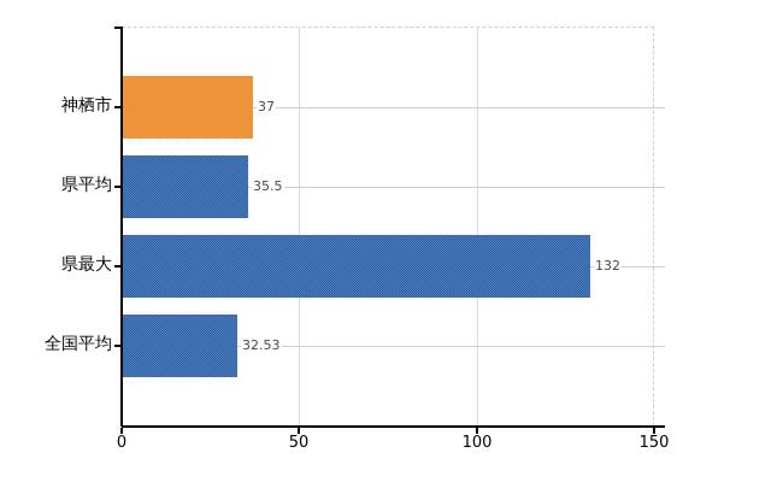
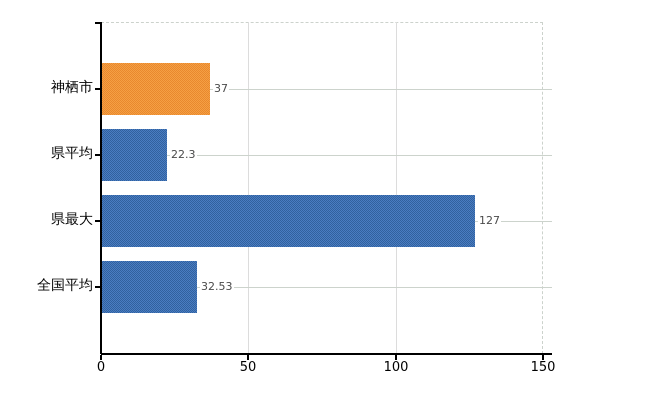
県平均: 35.5 -> 22.3
県最大: 132 -> 127
